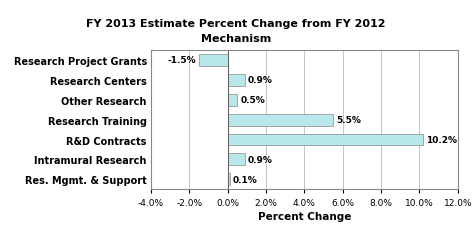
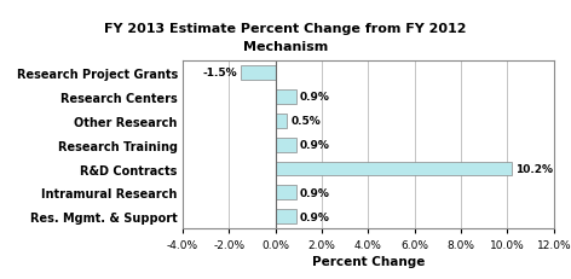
Research Training: 5.5% -> 0.9%
Res. Mgmt. & Support: 0.1% -> 0.9%
